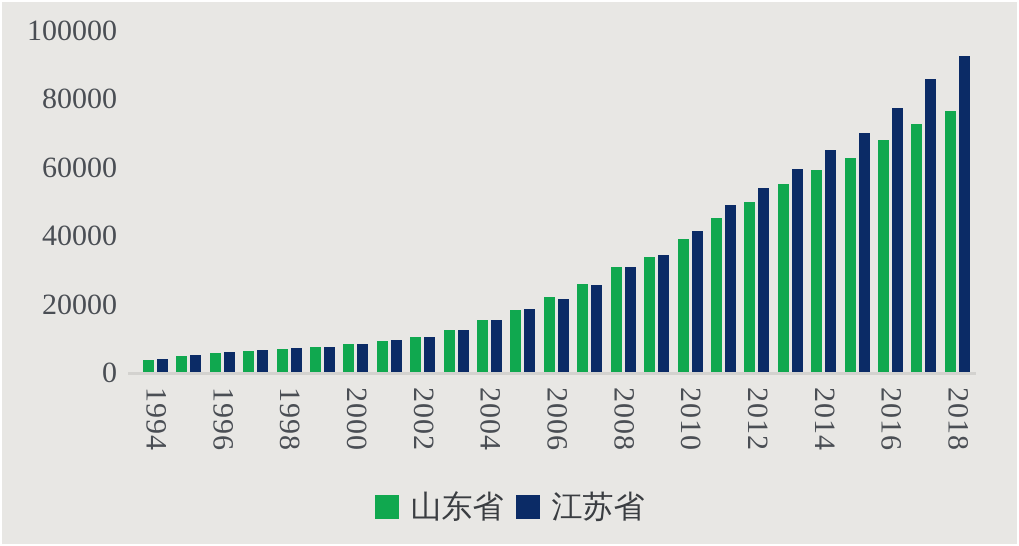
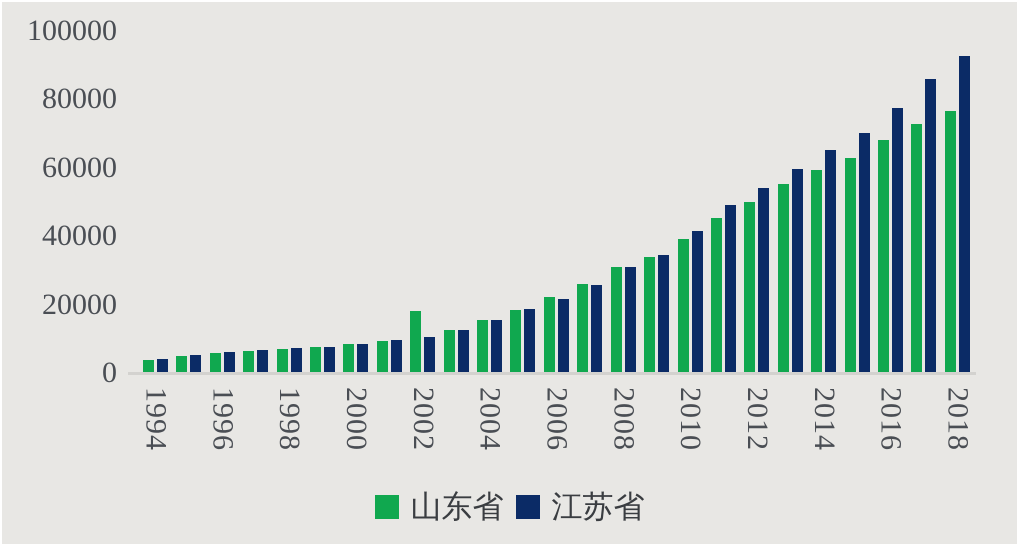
山东省/2002: 11000 -> 18000
